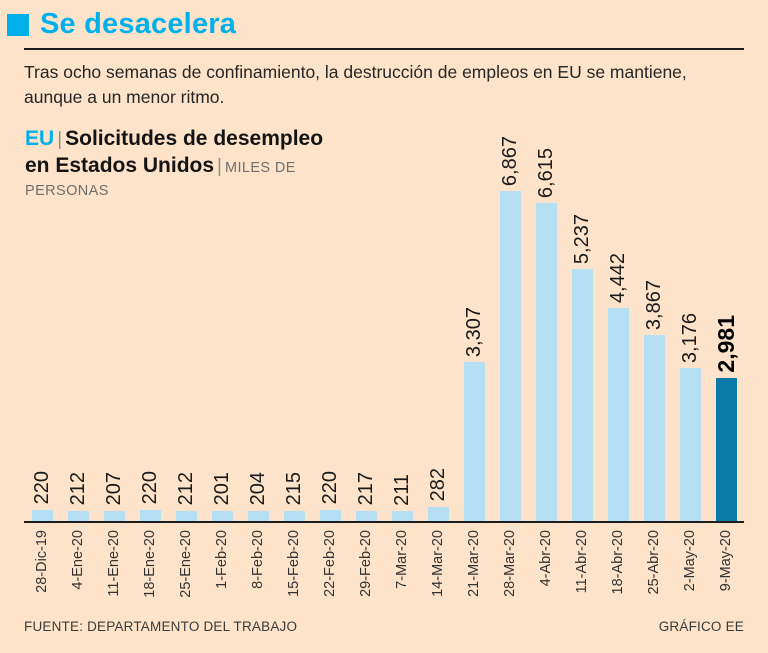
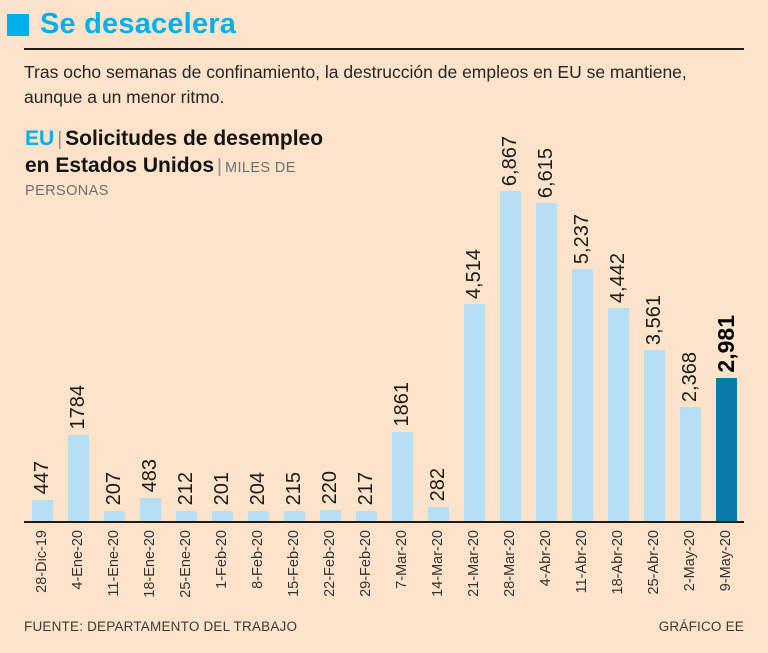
28-Dic-19: 220 -> 447
4-Ene-20: 212 -> 1784
18-Ene-20: 220 -> 483
7-Mar-20: 211 -> 1861
21-Mar-20: 3,307 -> 4,514
25-Abr-20: 3,867 -> 3,561
2-May-20: 3,176 -> 2,368
